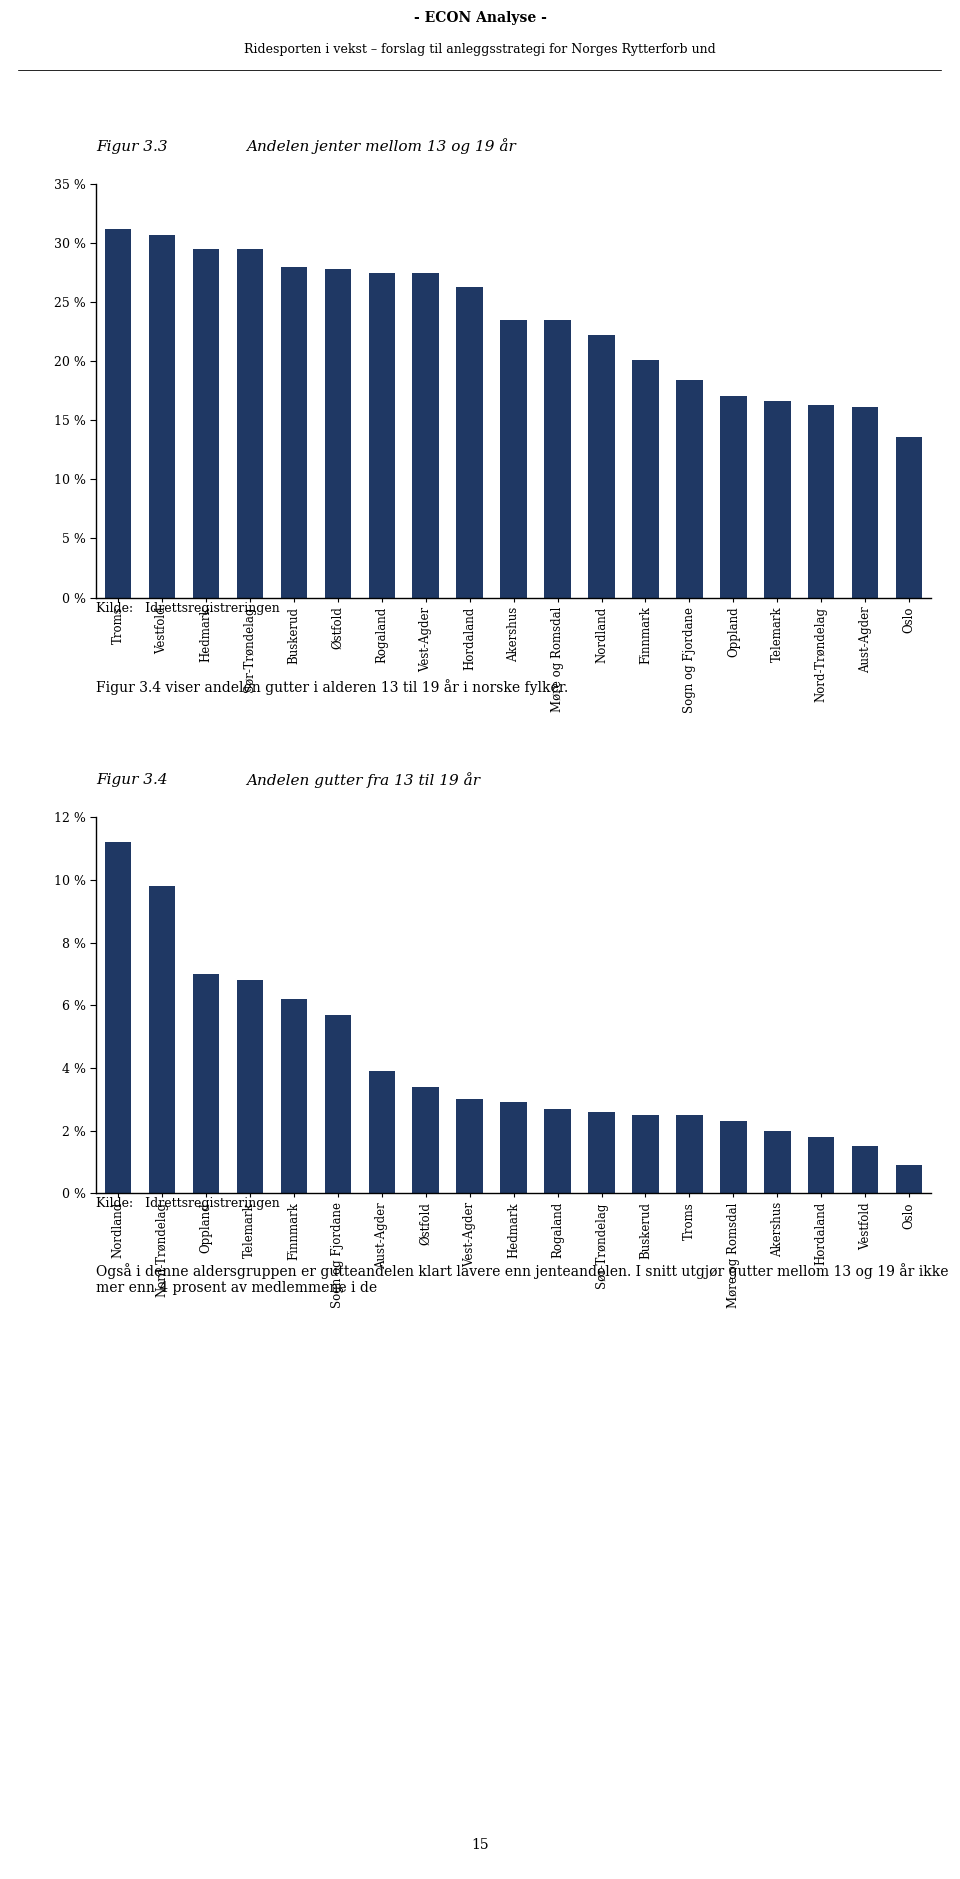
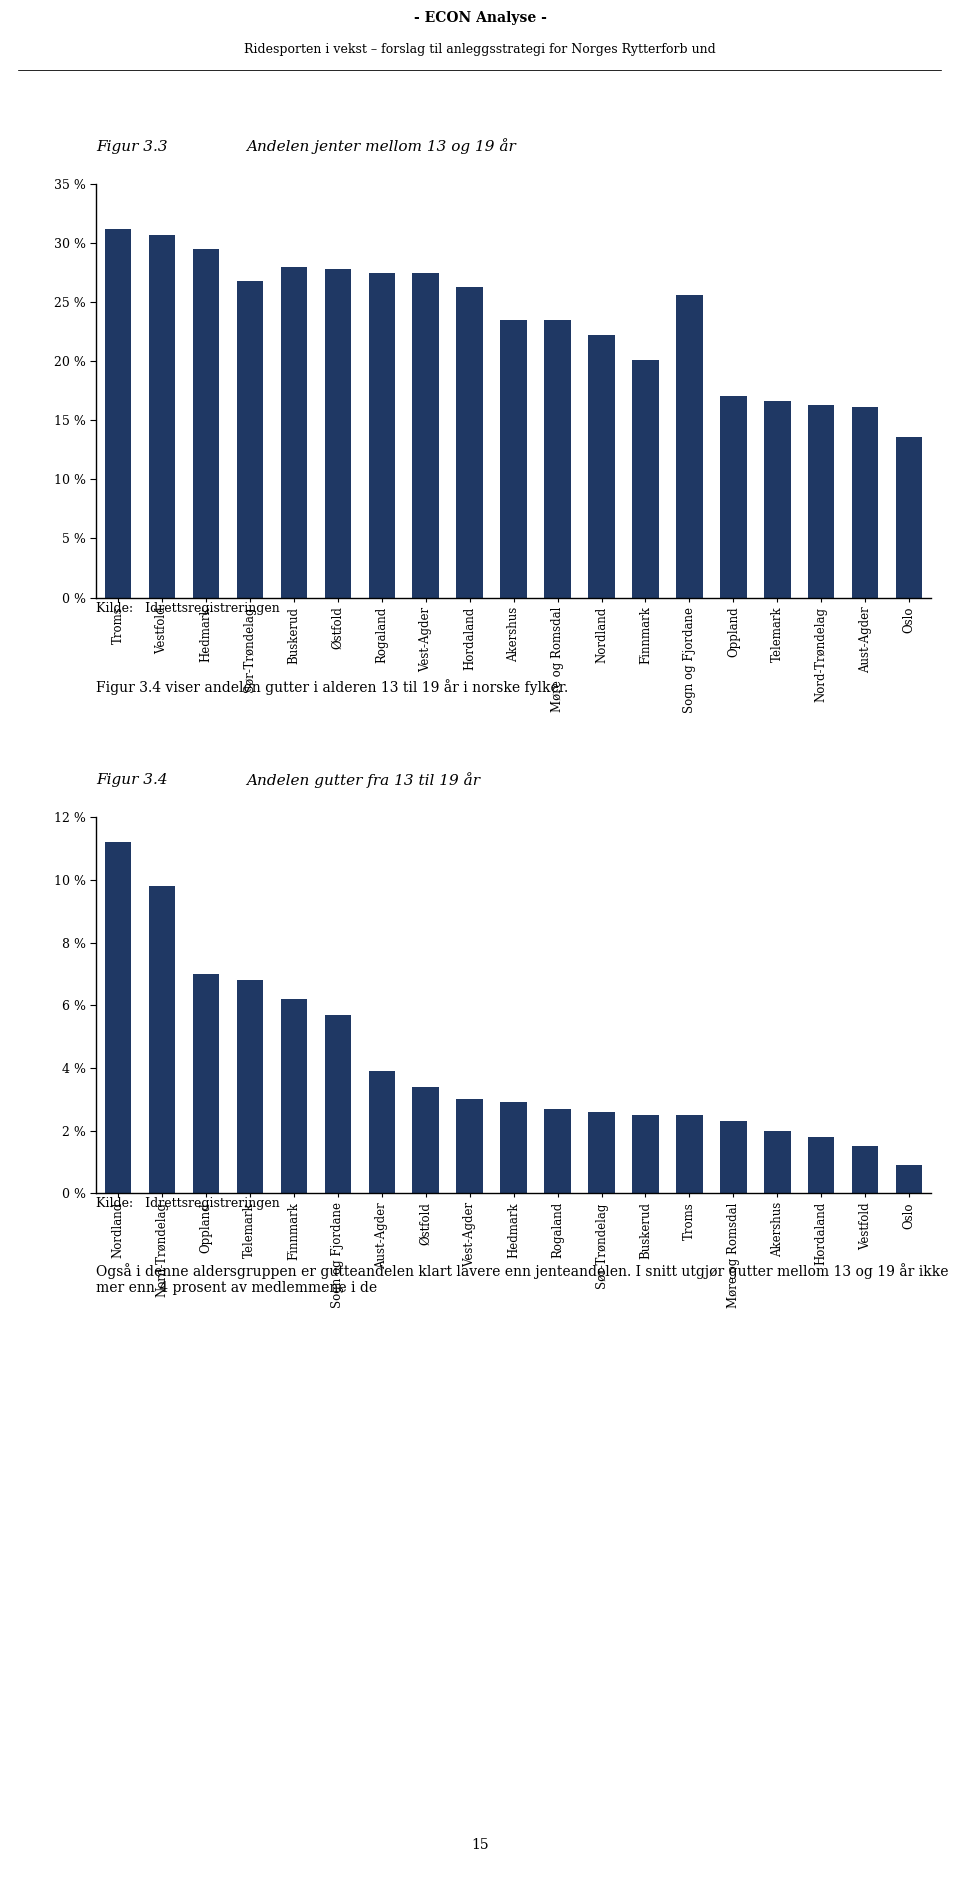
Sør-Trøndelag: 29.5 % -> 26.8 %
Sogn og Fjordane: 18.4 % -> 25.6 %
